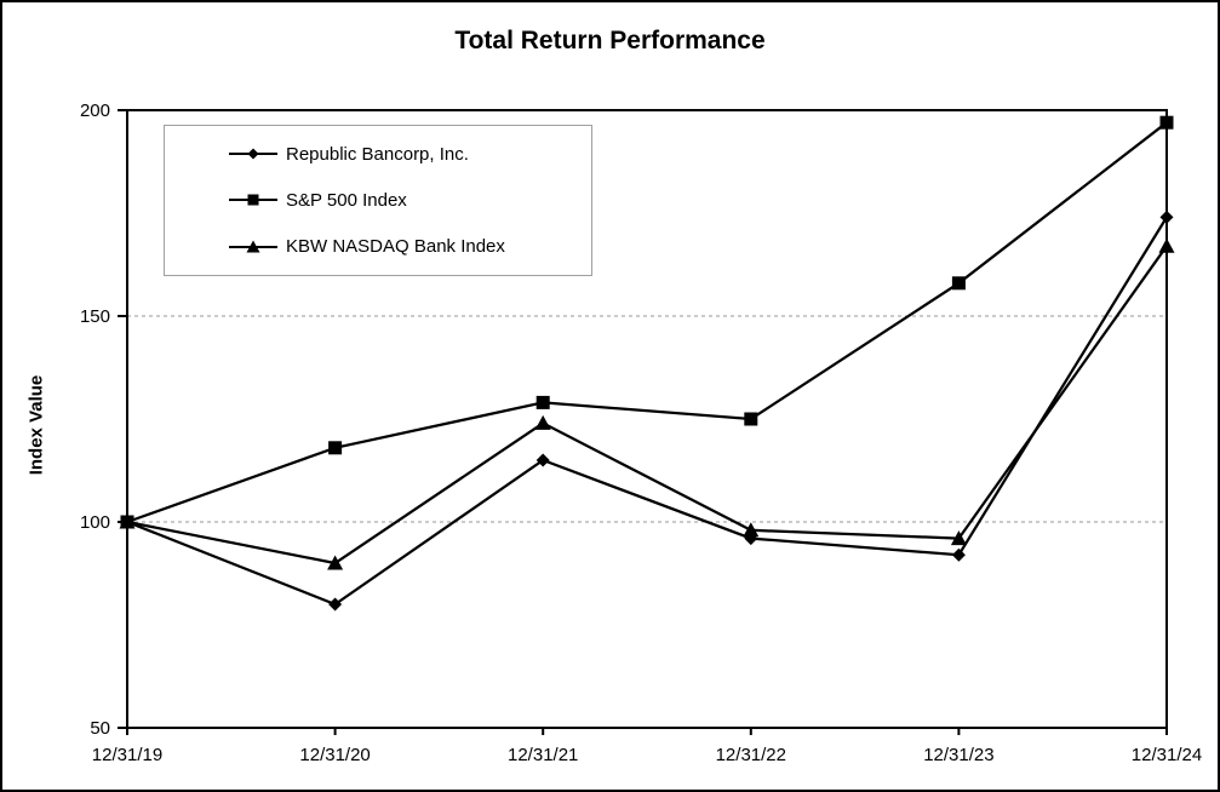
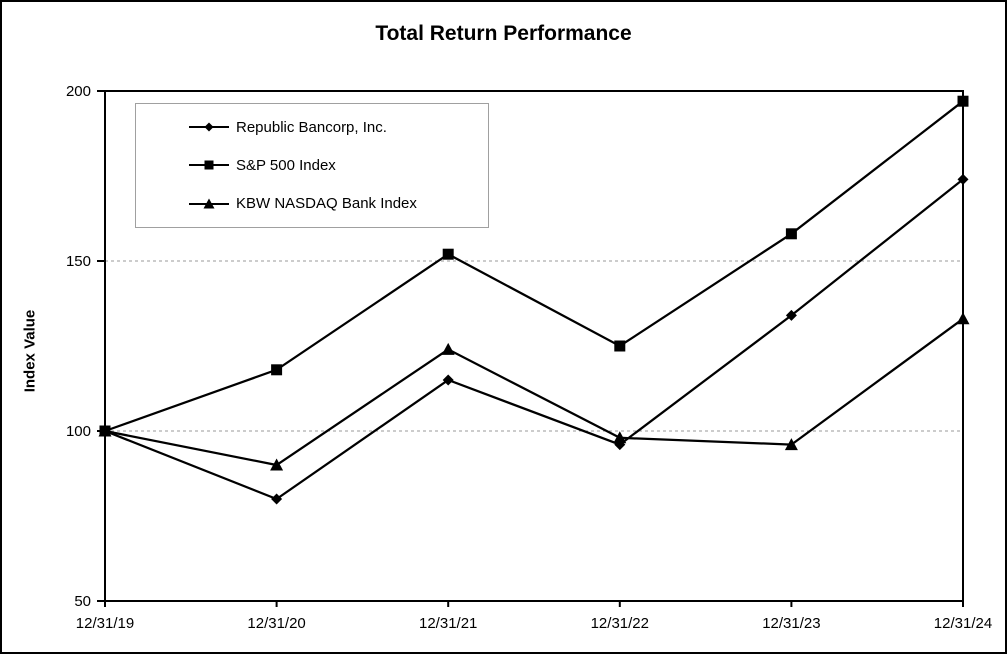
S&P 500 Index/12/31/21: 129 -> 152
Republic Bancorp, Inc./12/31/23: 92 -> 134
KBW NASDAQ Bank Index/12/31/24: 167 -> 133
